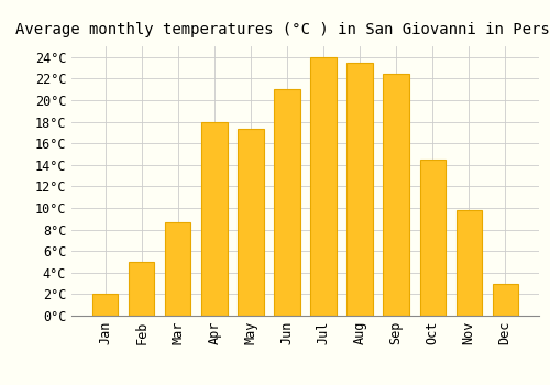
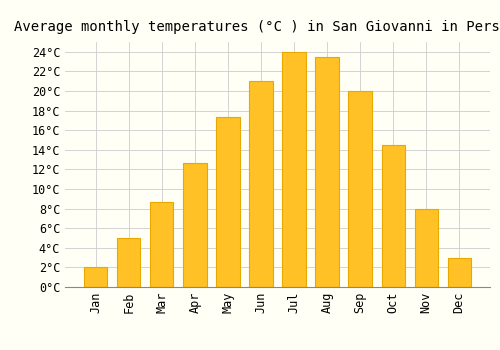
Apr: 18.0°C -> 12.7°C
Sep: 22.4°C -> 20.0°C
Nov: 9.8°C -> 8.0°C
